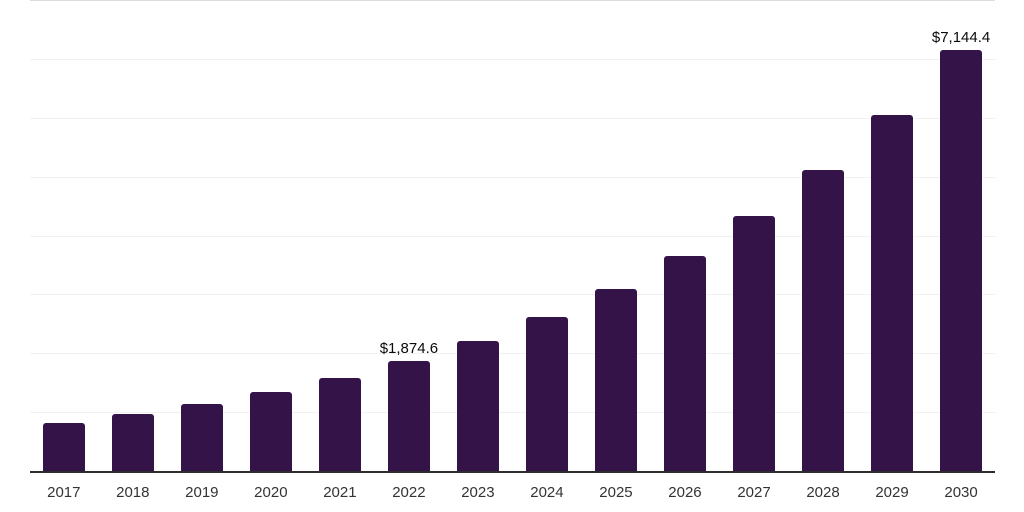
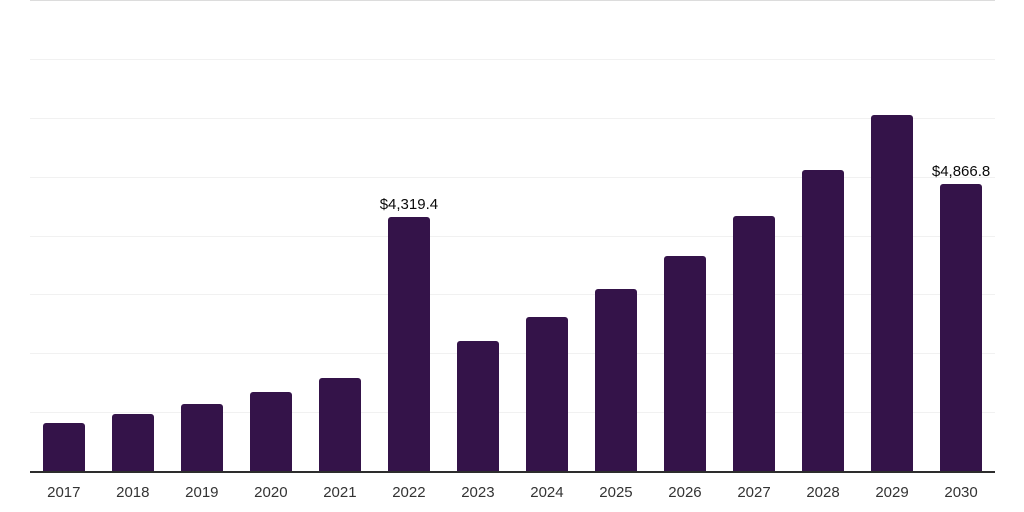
2022: $1,874.6 -> $4,319.4
2030: $7,144.4 -> $4,866.8
